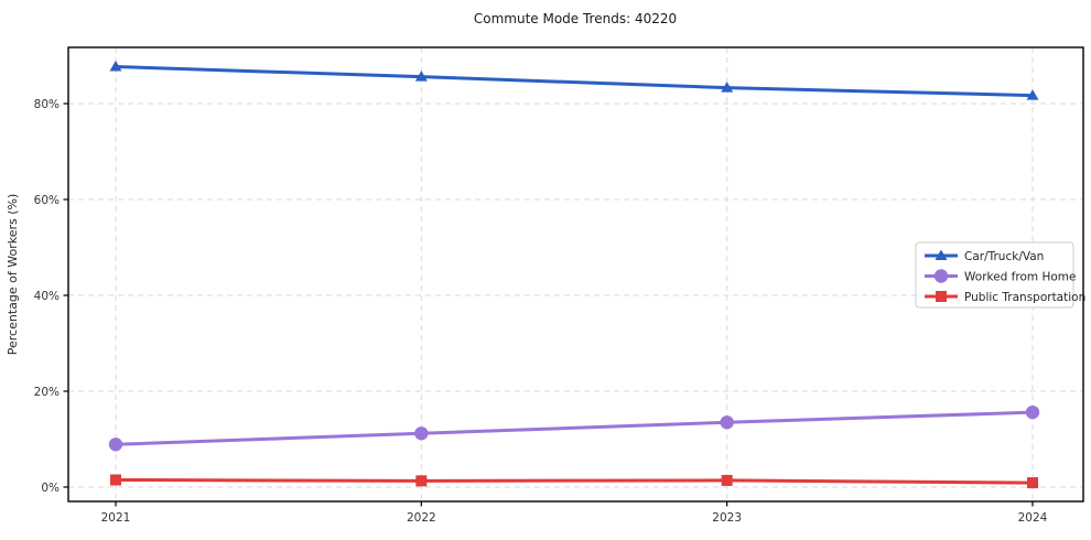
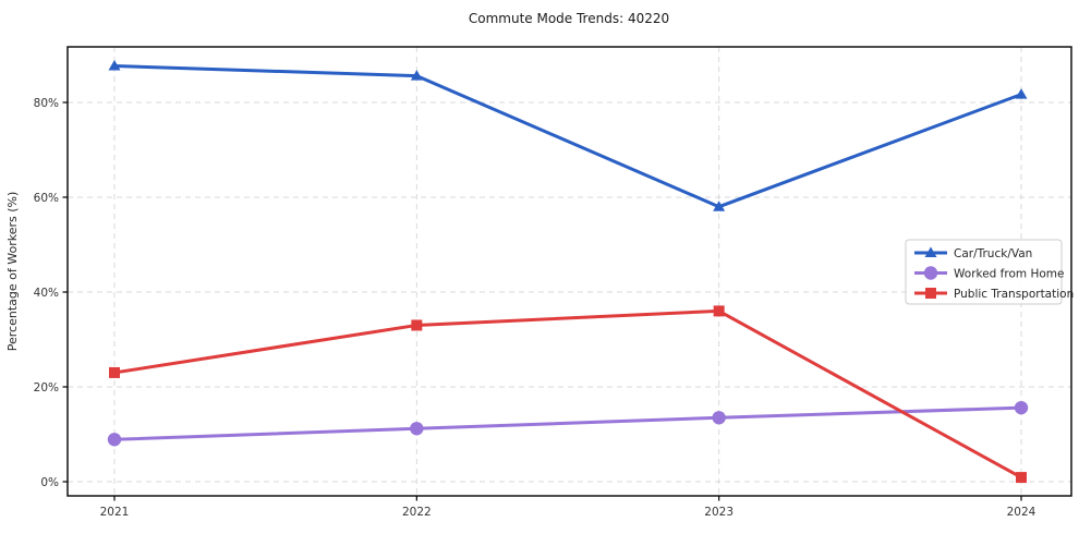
Public Transportation/2021: 2% -> 23%
Public Transportation/2022: 1% -> 33%
Car/Truck/Van/2023: 83% -> 58%
Public Transportation/2023: 1% -> 36%
